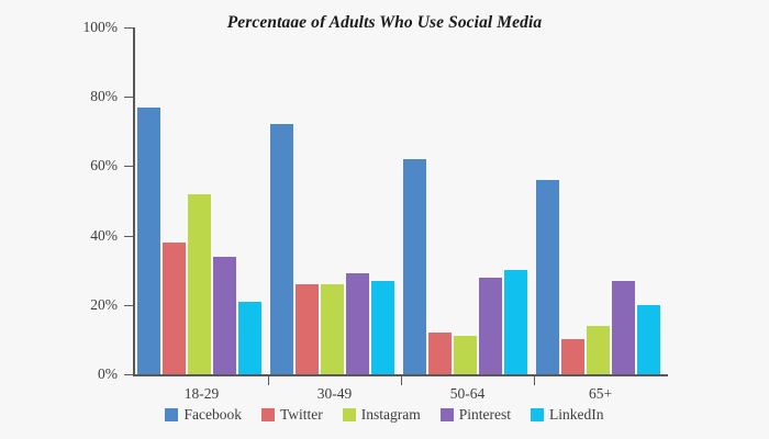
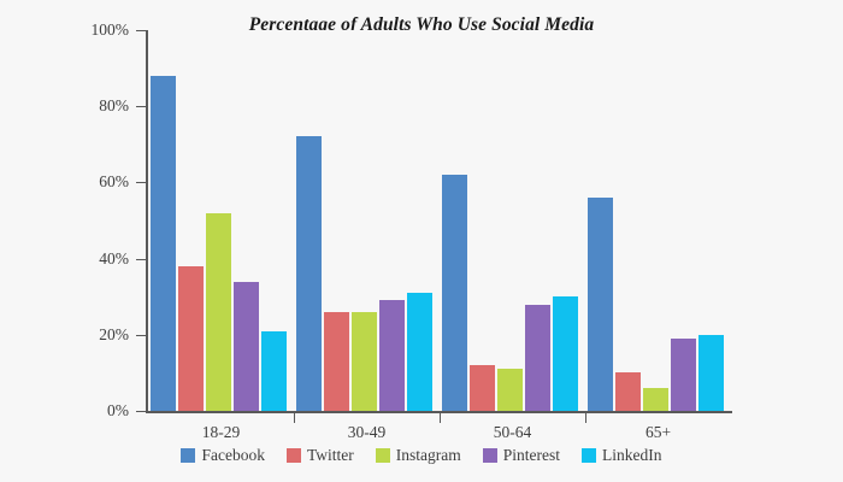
Facebook/18-29: 77% -> 88%
LinkedIn/30-49: 27% -> 31%
Instagram/65+: 14% -> 6%
Pinterest/65+: 27% -> 19%
